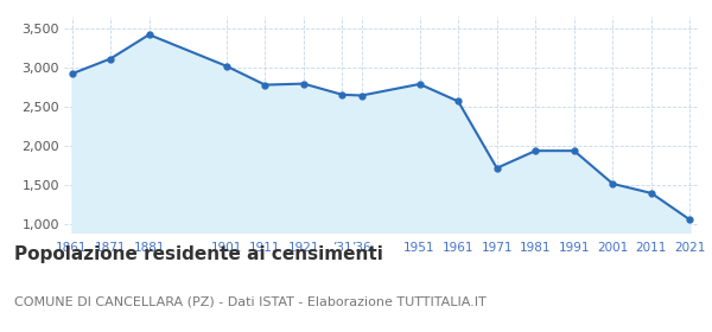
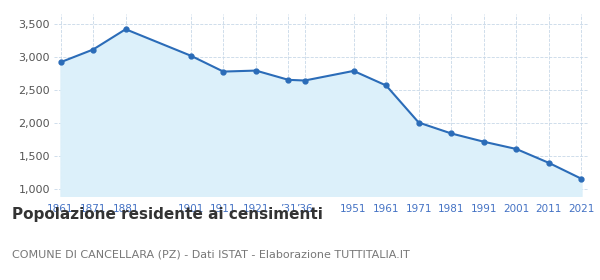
1971: 1,720 -> 2,010
1981: 1,940 -> 1,840
1991: 1,940 -> 1,720
2001: 1,520 -> 1,610
2021: 1,060 -> 1,160
